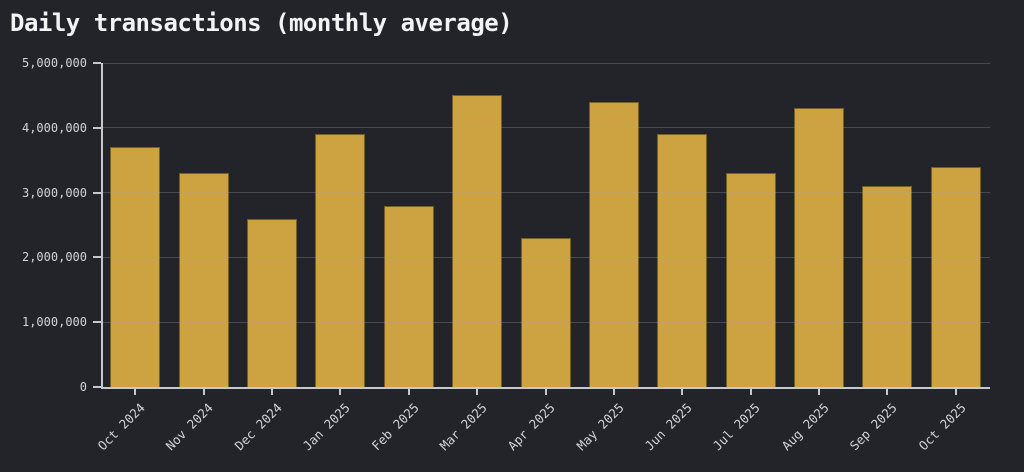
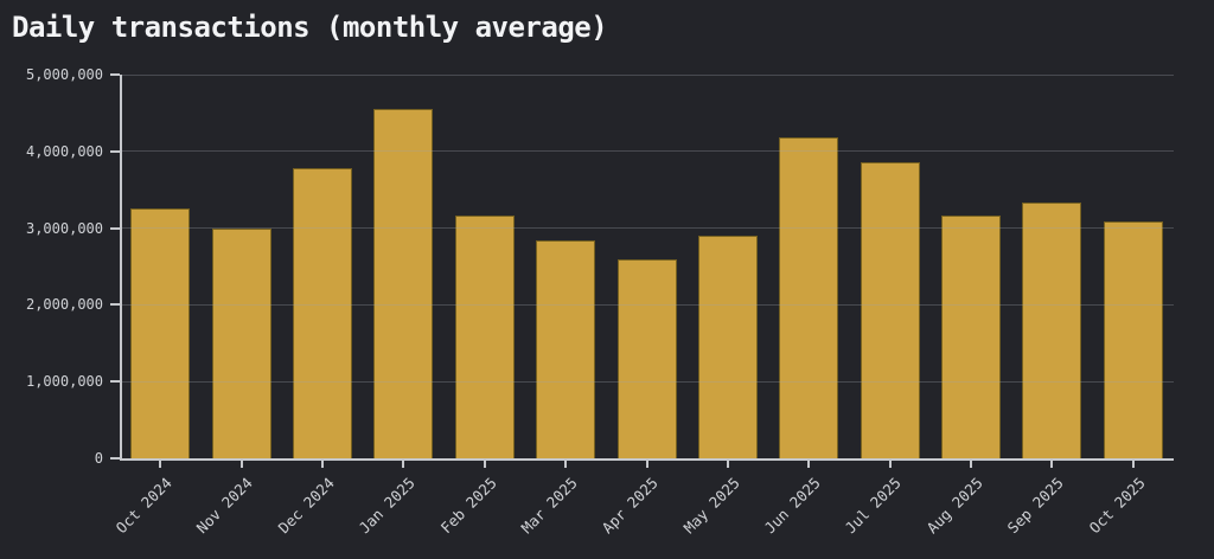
Oct 2024: 3700000 -> 3200000
Nov 2024: 3300000 -> 3000000
Dec 2024: 2600000 -> 3800000
Jan 2025: 3900000 -> 4600000
Feb 2025: 2800000 -> 3200000
Mar 2025: 4500000 -> 2800000
Apr 2025: 2300000 -> 2600000
May 2025: 4400000 -> 2900000
Jun 2025: 3900000 -> 4200000
Jul 2025: 3300000 -> 3900000
Aug 2025: 4300000 -> 3200000
Sep 2025: 3100000 -> 3300000
Oct 2025: 3400000 -> 3100000
